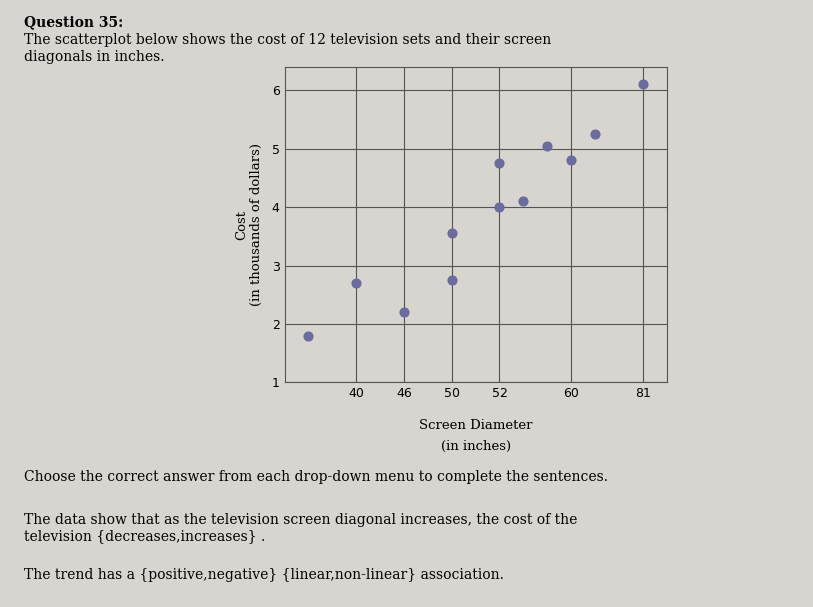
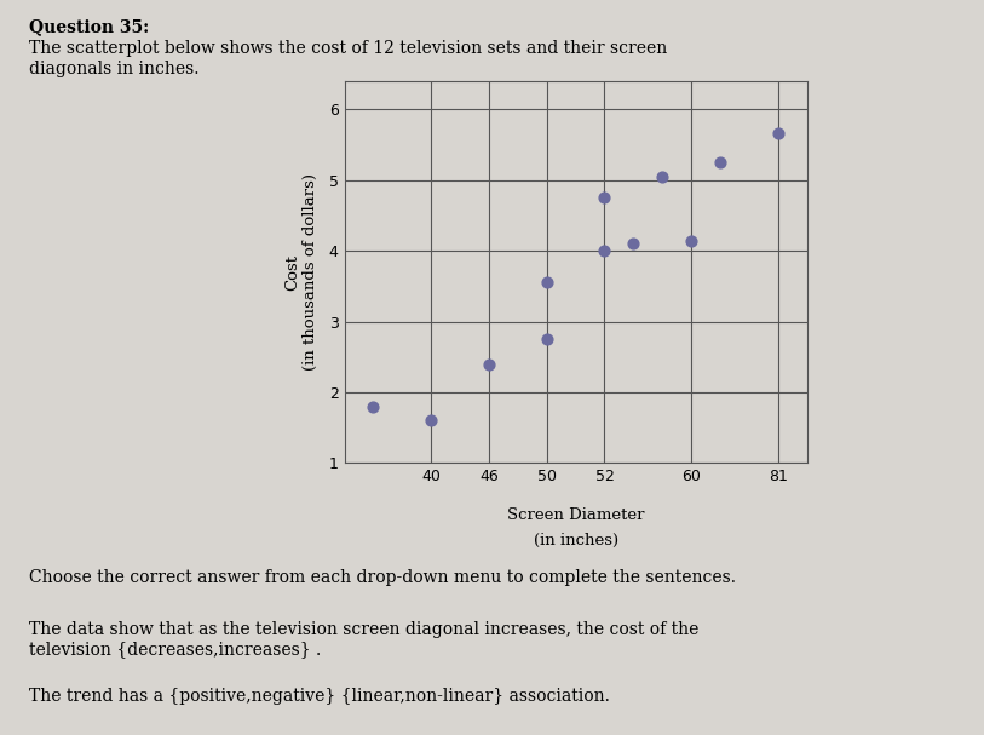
40: 2.70 -> 1.60
46: 2.20 -> 2.40
60: 4.80 -> 4.14
81: 6.10 -> 5.66
